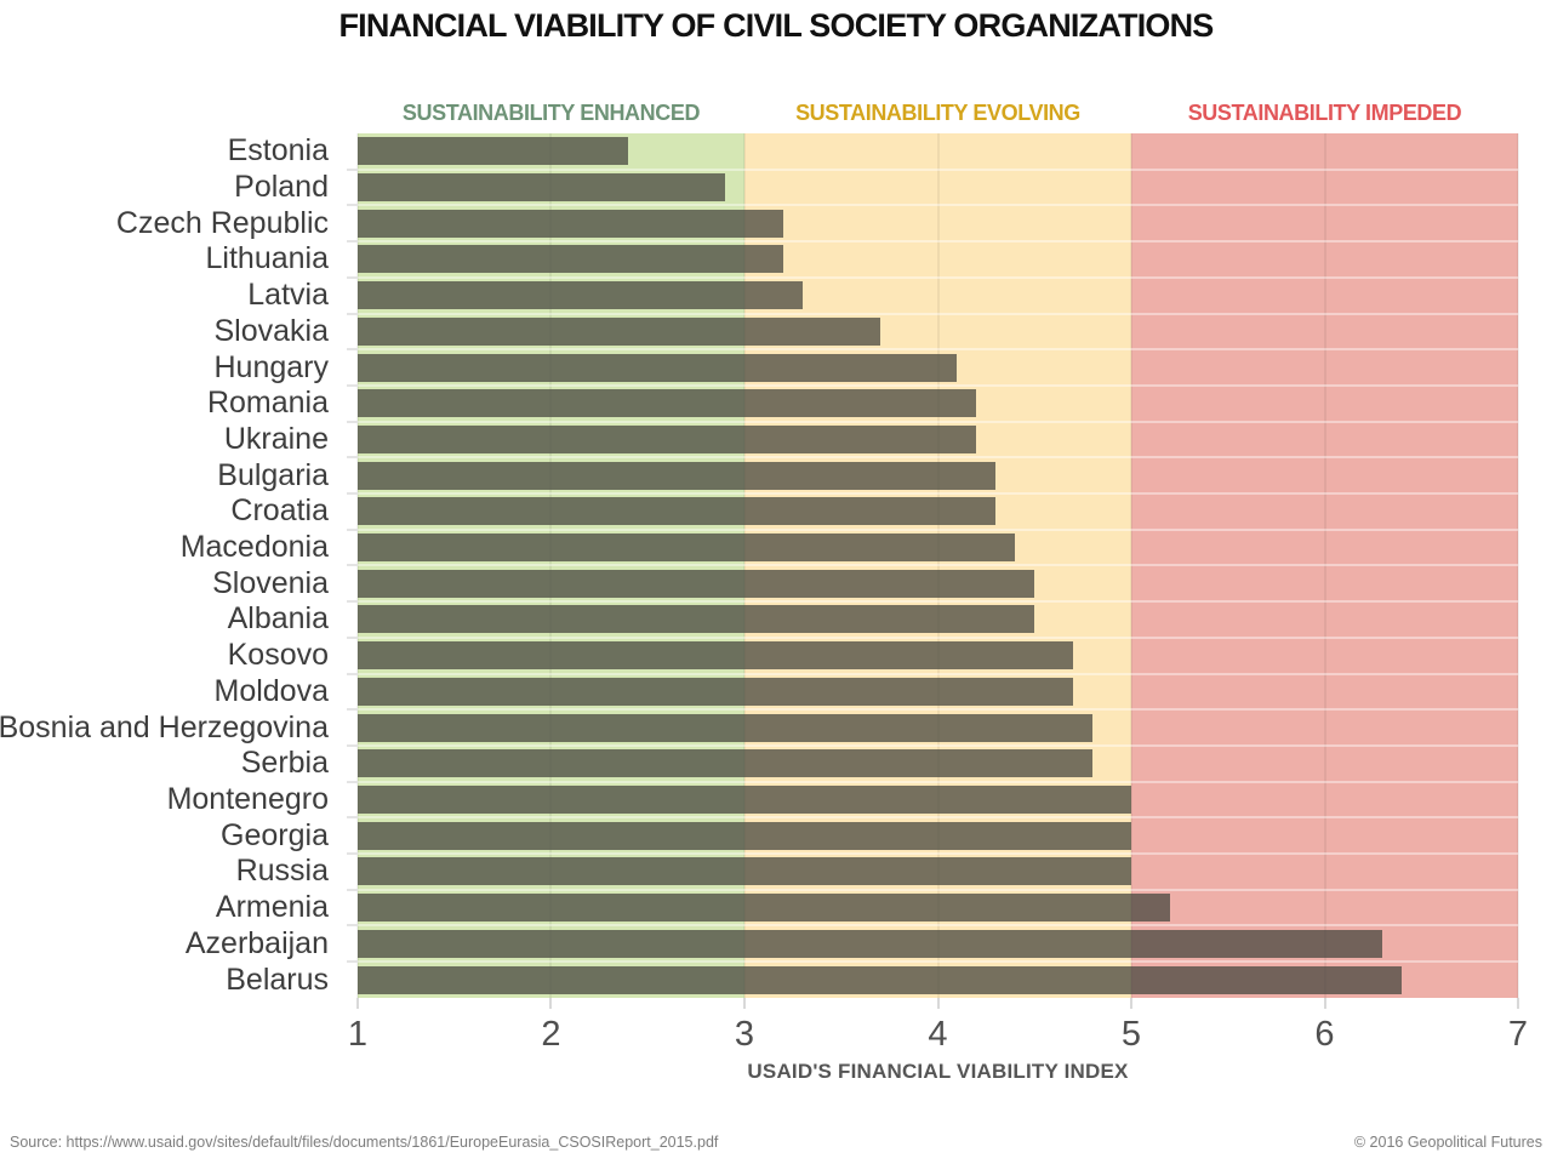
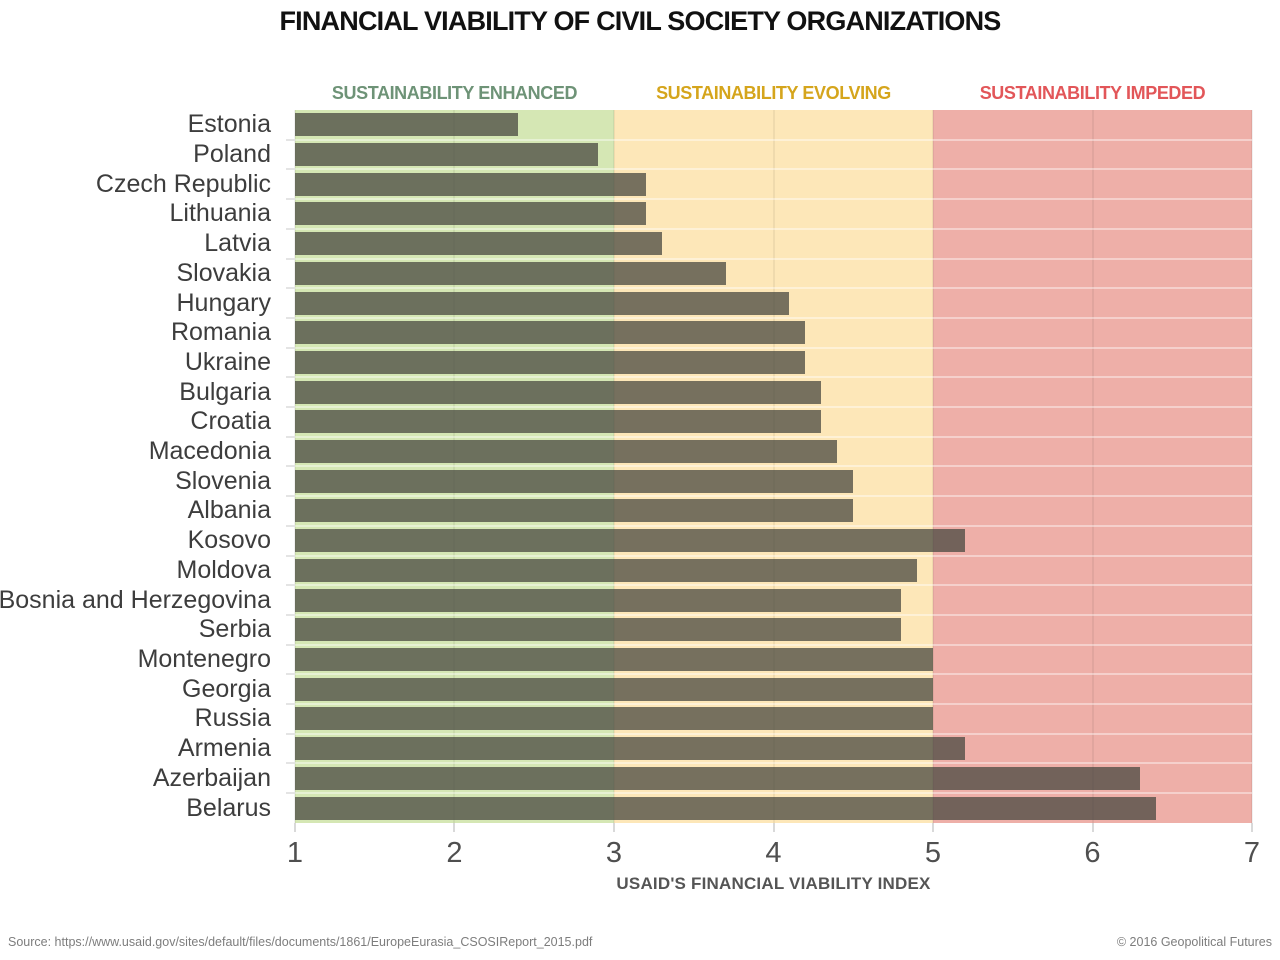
Kosovo: 4.7 -> 5.2
Moldova: 4.7 -> 4.9
